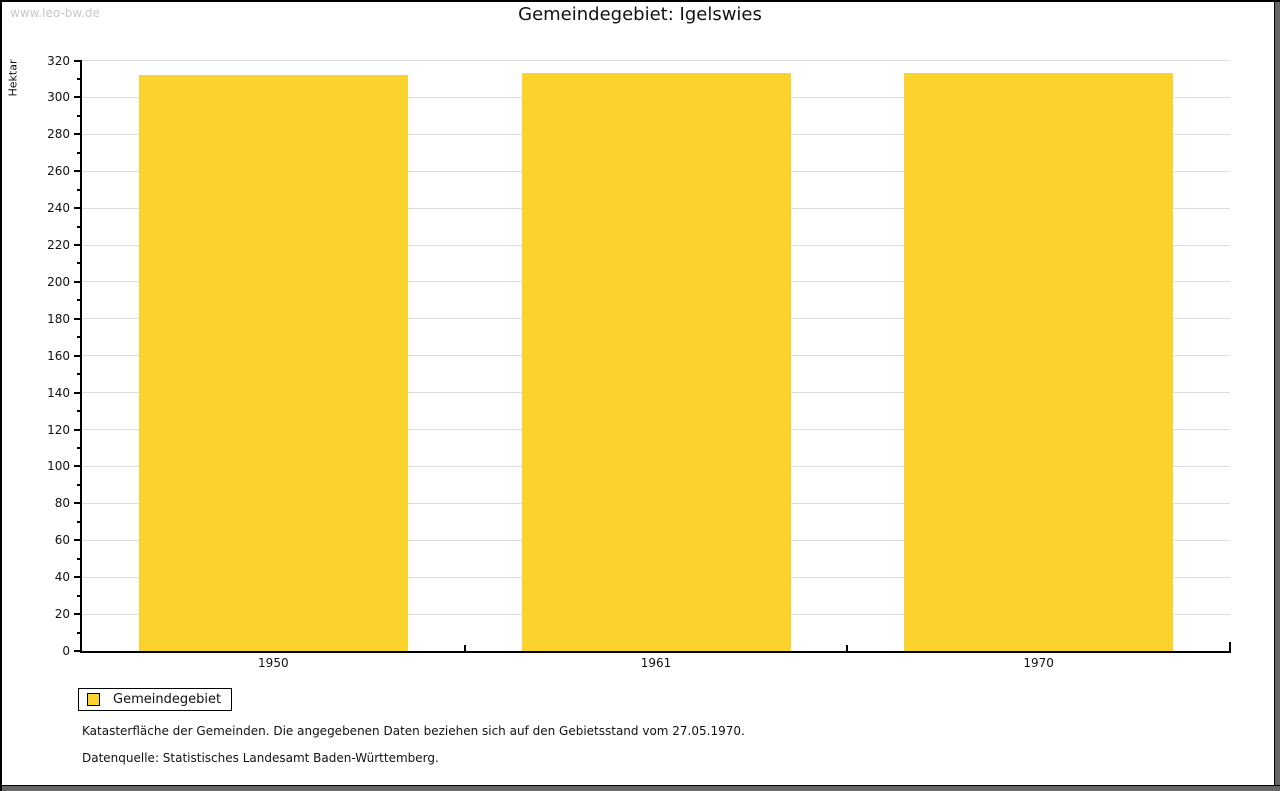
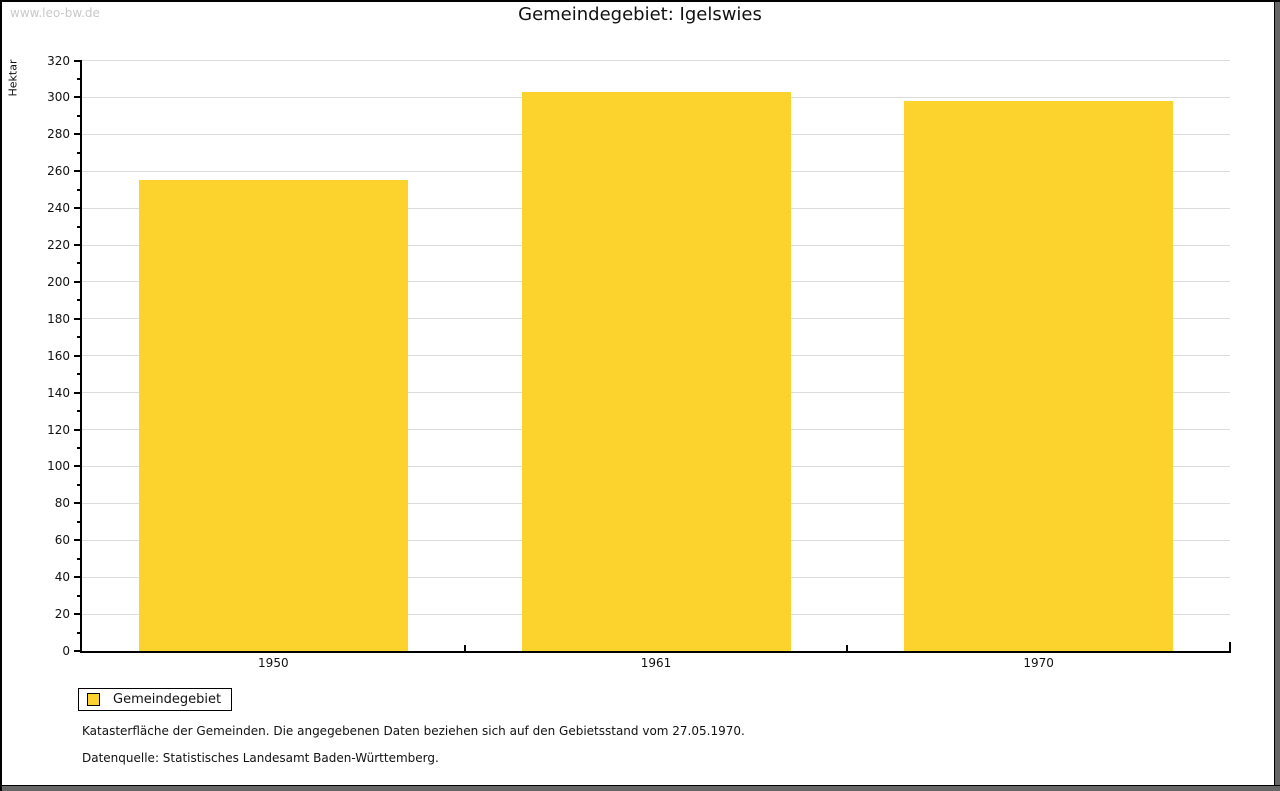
1950: 312 -> 255
1961: 313 -> 303
1970: 313 -> 298
